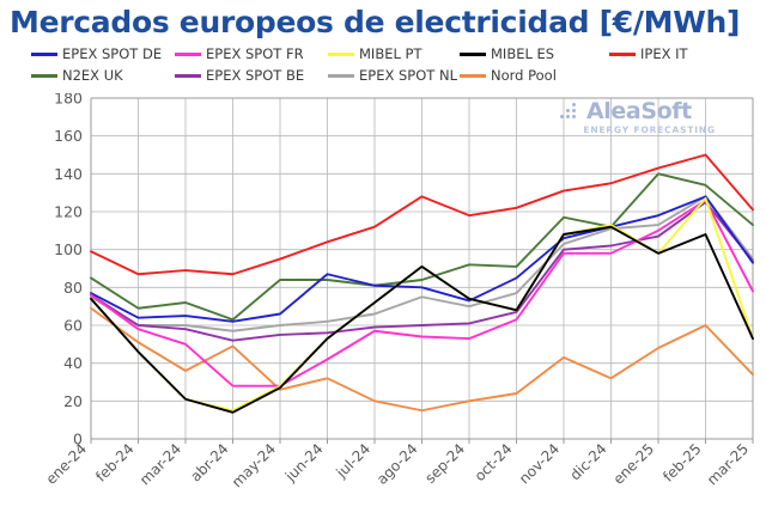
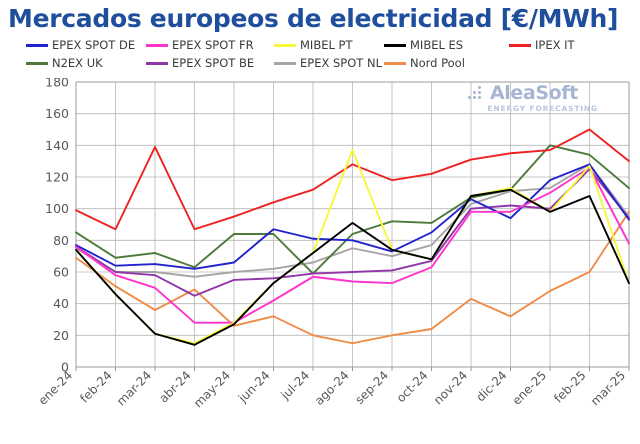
IPEX IT/mar-24: 89 -> 139
EPEX SPOT BE/abr-24: 52 -> 45
N2EX UK/jul-24: 81 -> 59
MIBEL PT/ago-24: 91 -> 137
N2EX UK/nov-24: 117 -> 107
EPEX SPOT DE/dic-24: 112 -> 94
IPEX IT/ene-25: 143 -> 137
EPEX SPOT BE/ene-25: 107 -> 100
IPEX IT/mar-25: 121 -> 130
Nord Pool/mar-25: 34 -> 98
